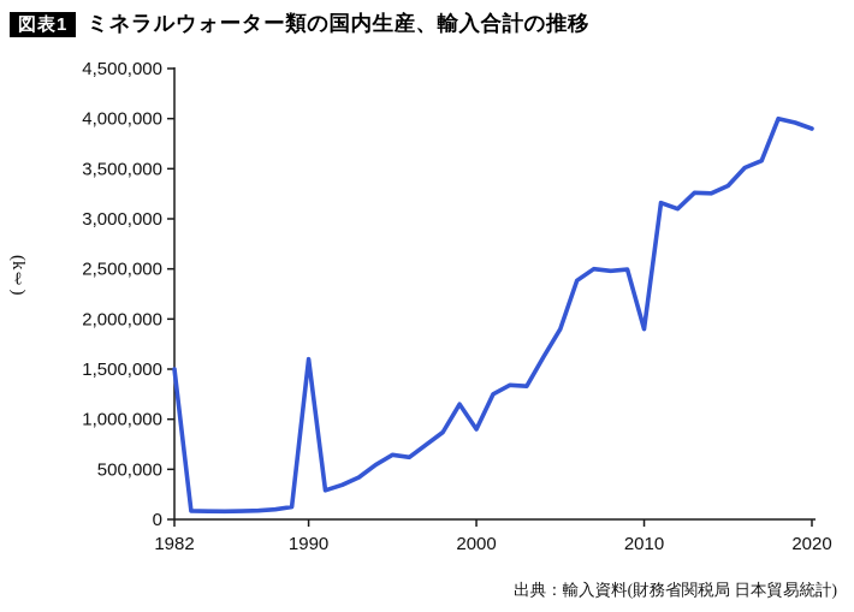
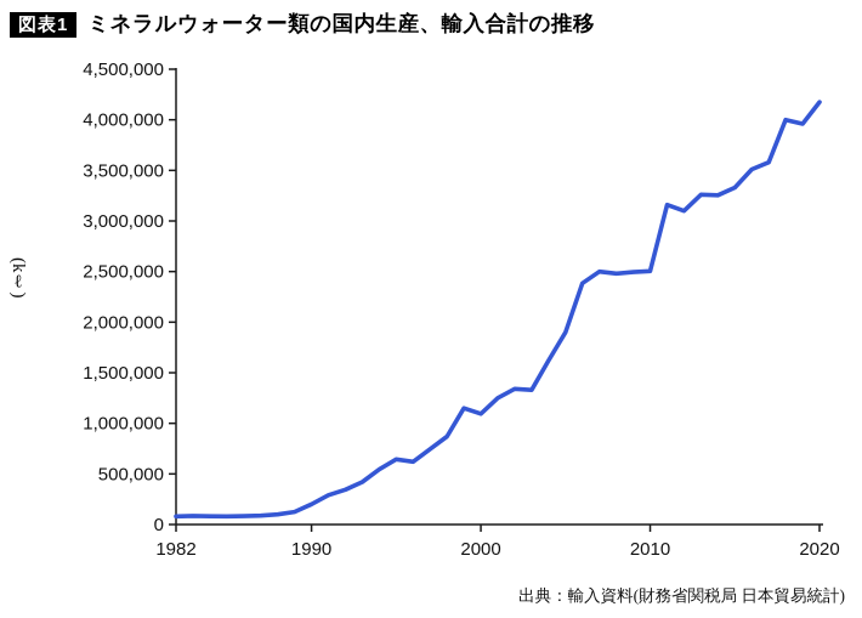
1982: 1500000 -> 100000
1990: 1600000 -> 200000
2000: 900000 -> 1100000
2010: 1900000 -> 2500000
2020: 3900000 -> 4200000
